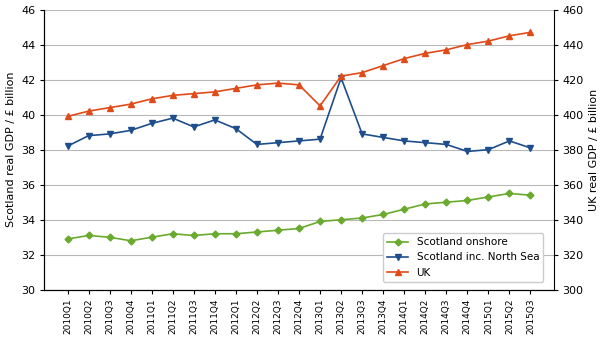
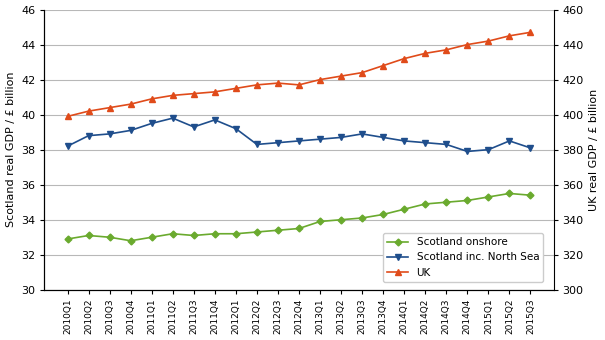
UK/2013Q1: 405 -> 420
Scotland inc. North Sea/2013Q2: 42.1 -> 38.7
